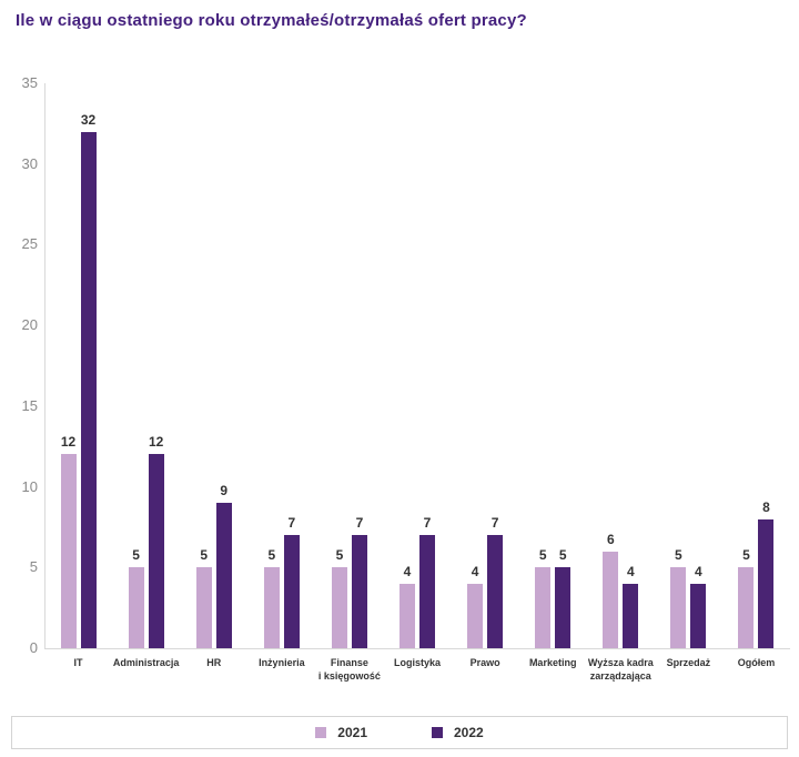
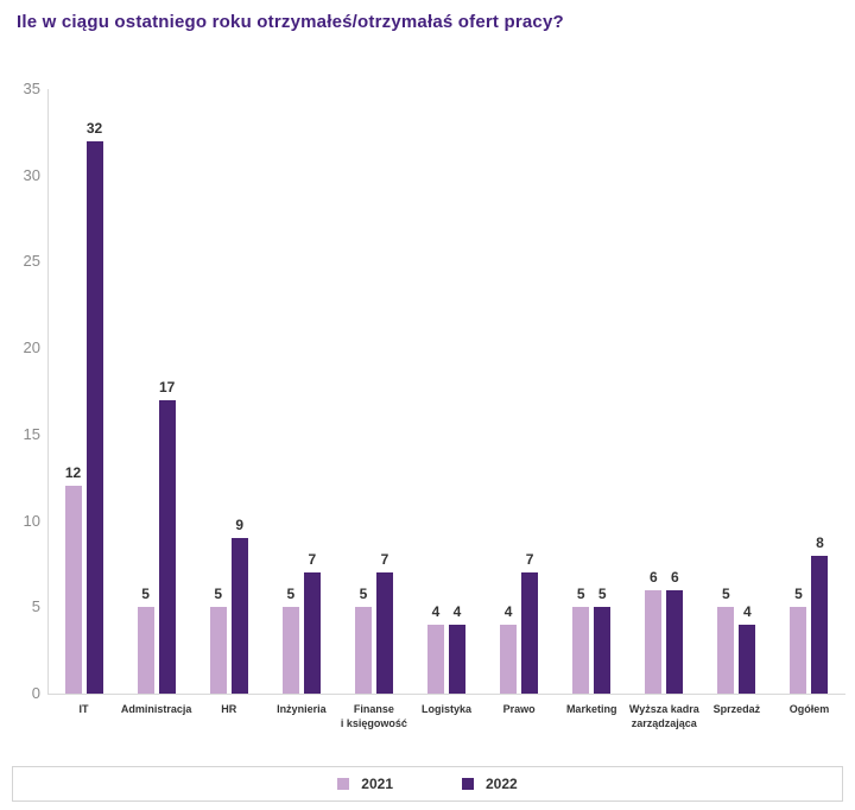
2022/Administracja: 12 -> 17
2022/Logistyka: 7 -> 4
2022/Wyższa kadra zarządzająca: 4 -> 6
